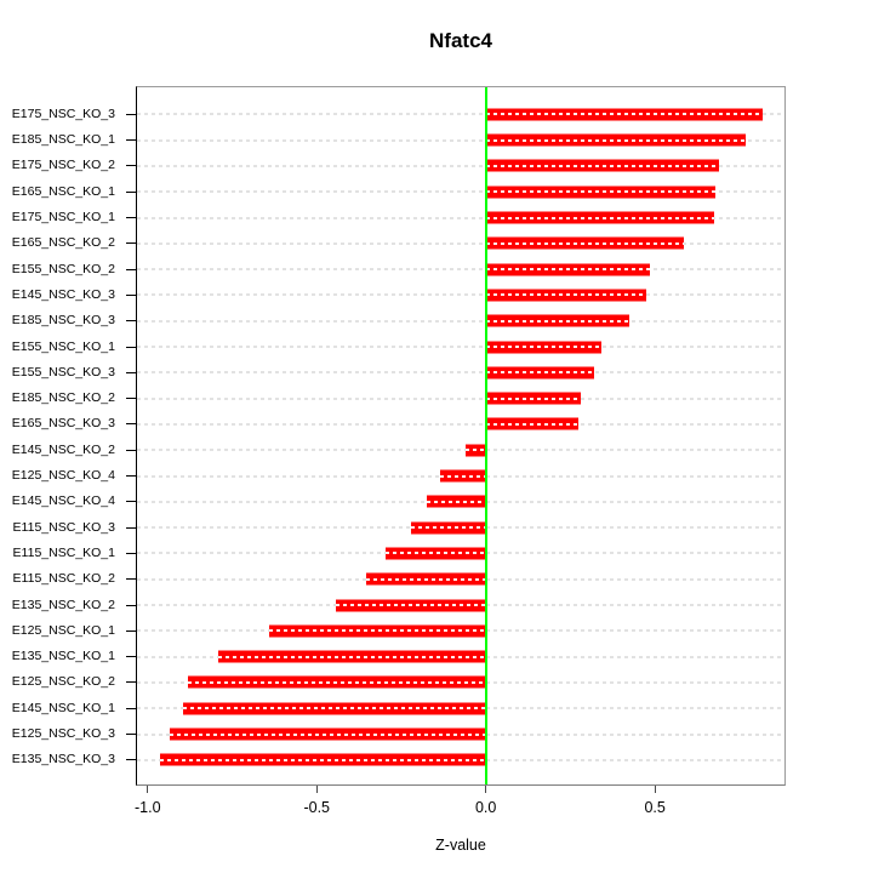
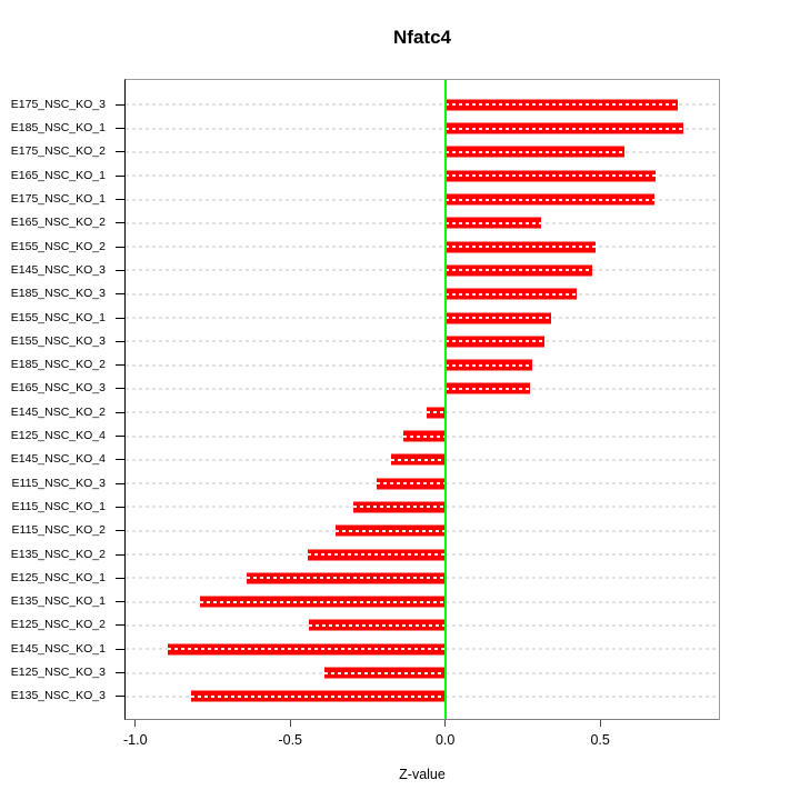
E175_NSC_KO_3: 0.82 -> 0.75
E175_NSC_KO_2: 0.69 -> 0.58
E165_NSC_KO_2: 0.58 -> 0.31
E125_NSC_KO_2: -0.88 -> -0.44
E125_NSC_KO_3: -0.94 -> -0.39
E135_NSC_KO_3: -0.96 -> -0.82
